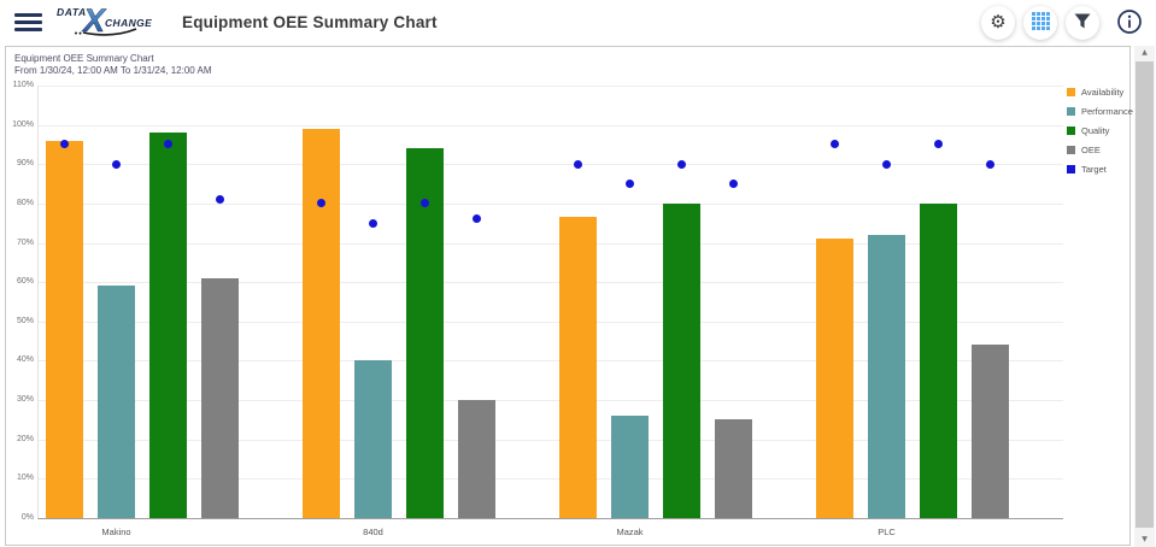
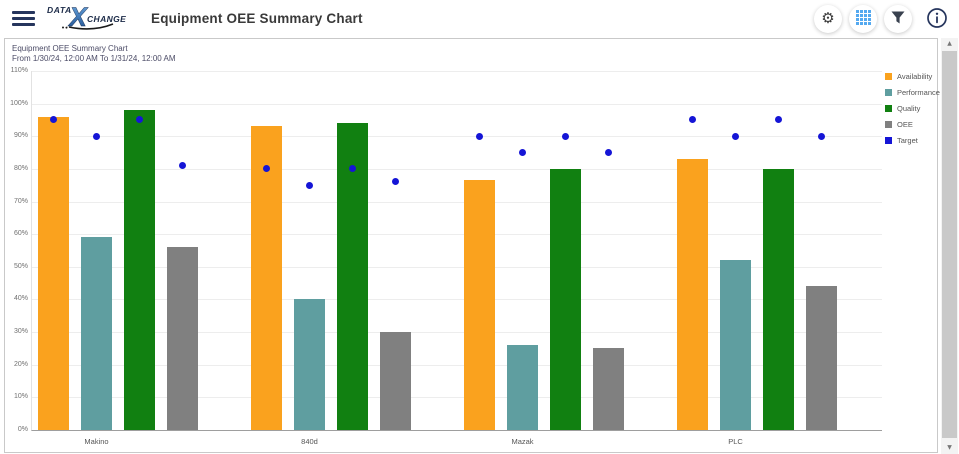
OEE/Makino: 61% -> 56%
Availability/840d: 99% -> 93%
Availability/PLC: 71% -> 83%
Performance/PLC: 72% -> 52%
